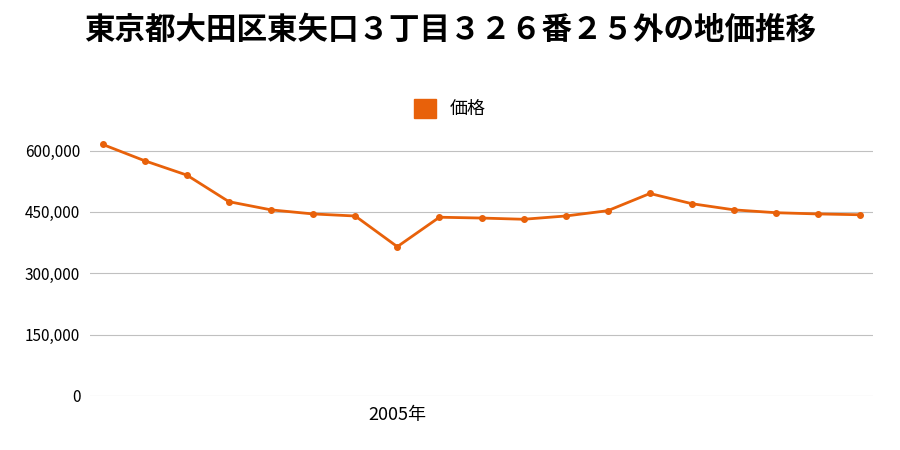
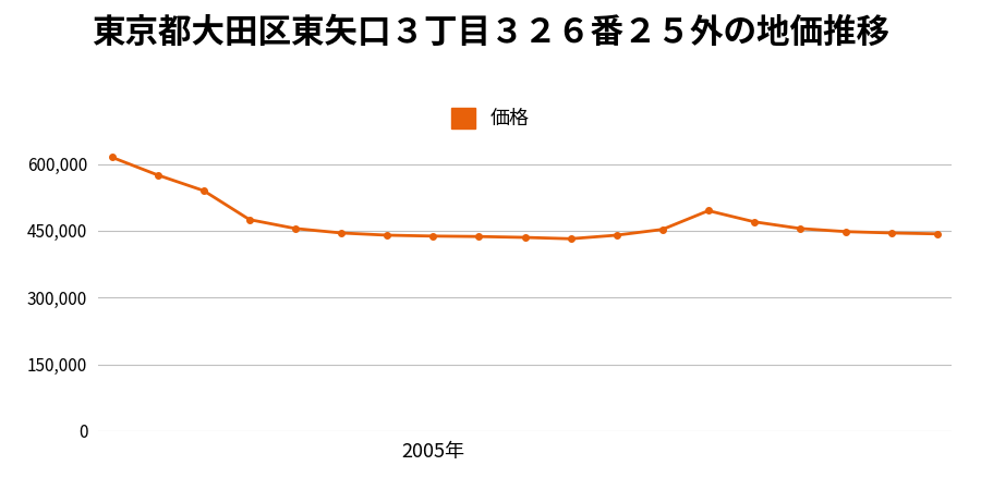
2005年: 365,000 -> 438,000
